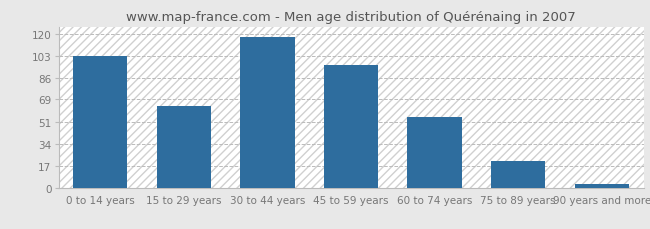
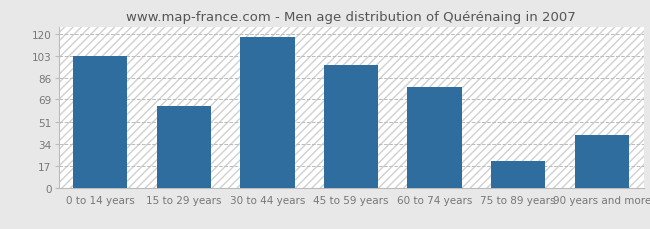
60 to 74 years: 55 -> 79
90 years and more: 3 -> 41
